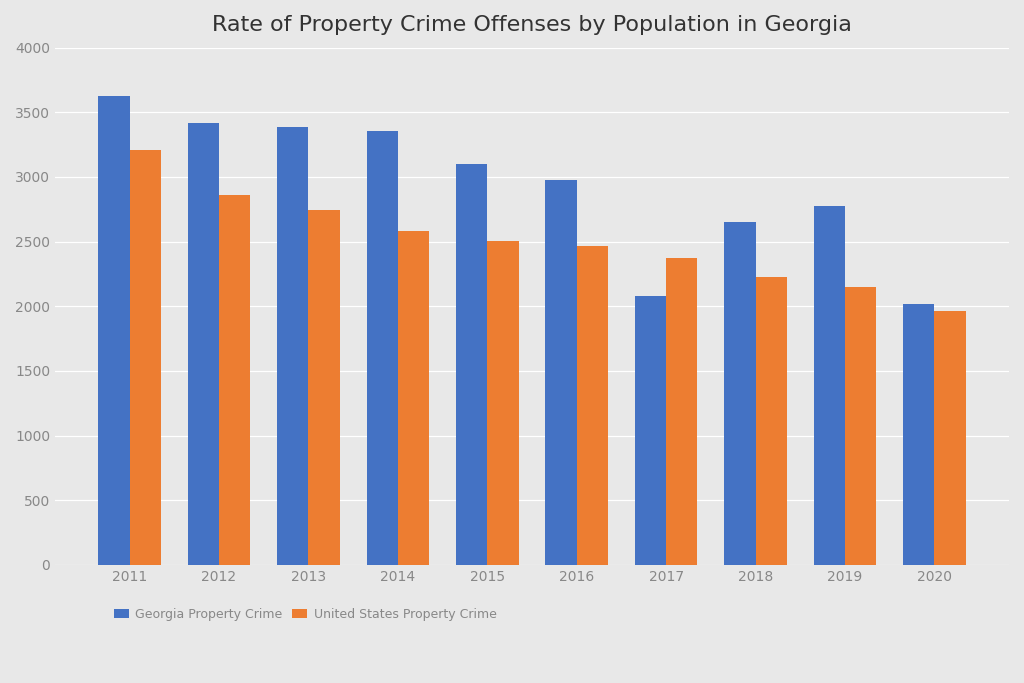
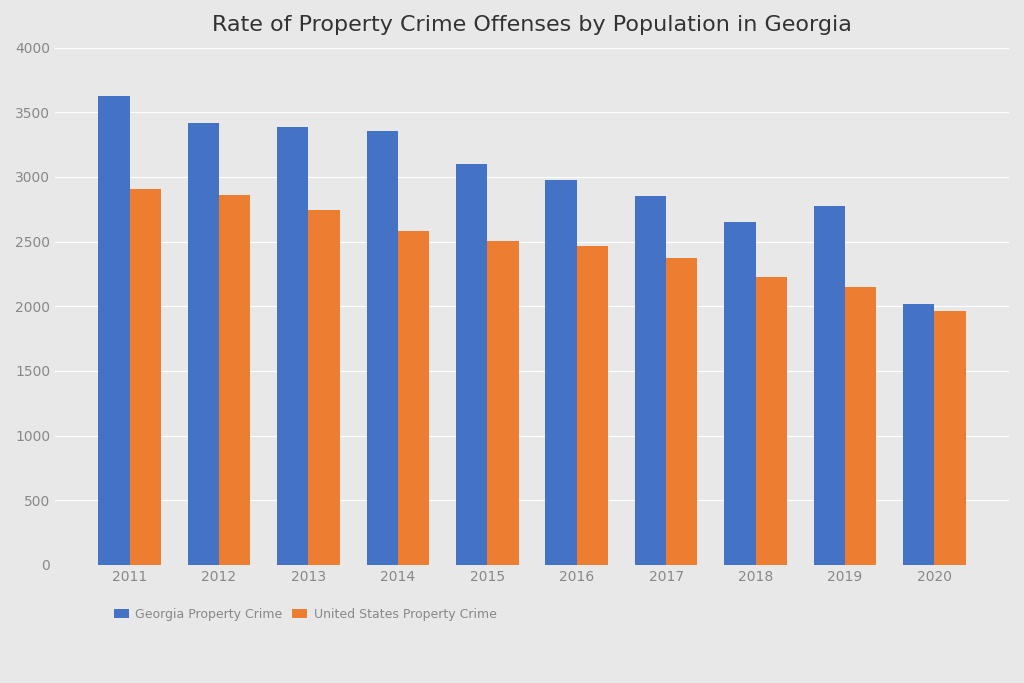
United States Property Crime/2011: 3210 -> 2910
Georgia Property Crime/2017: 2080 -> 2860
